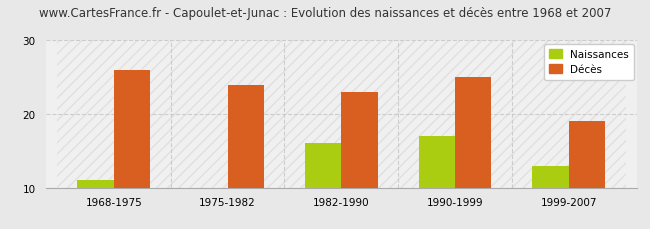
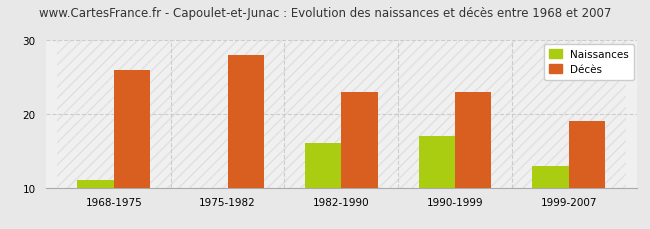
Décès/1975-1982: 24 -> 28
Décès/1990-1999: 25 -> 23
